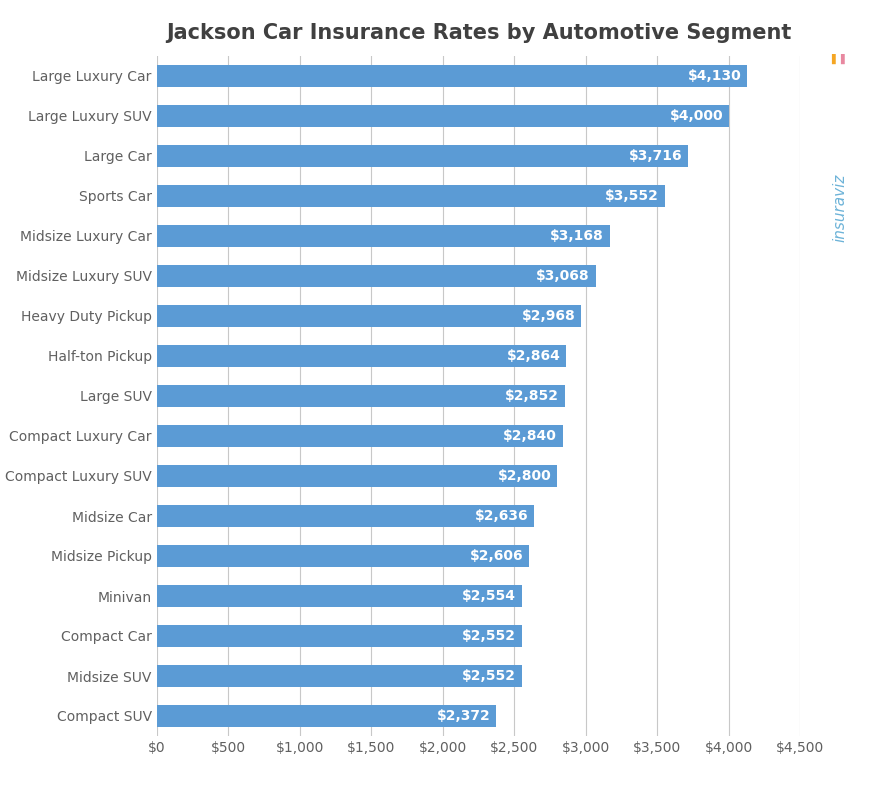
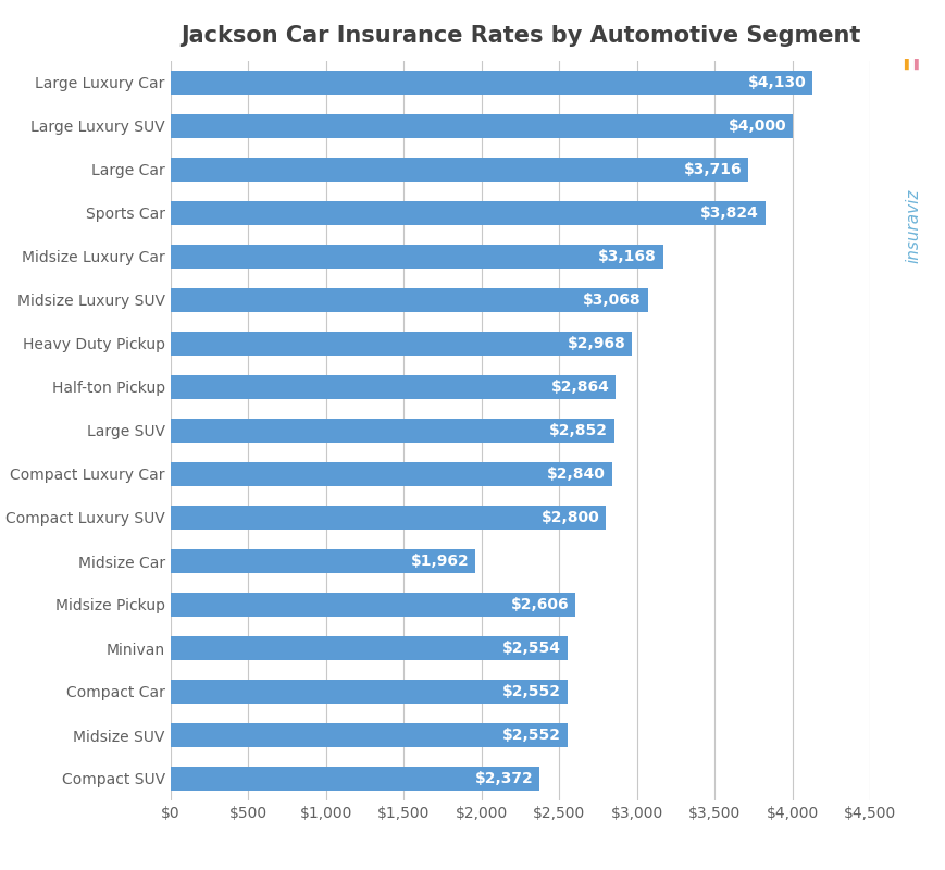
Sports Car: $3,552 -> $3,824
Midsize Car: $2,636 -> $1,962
